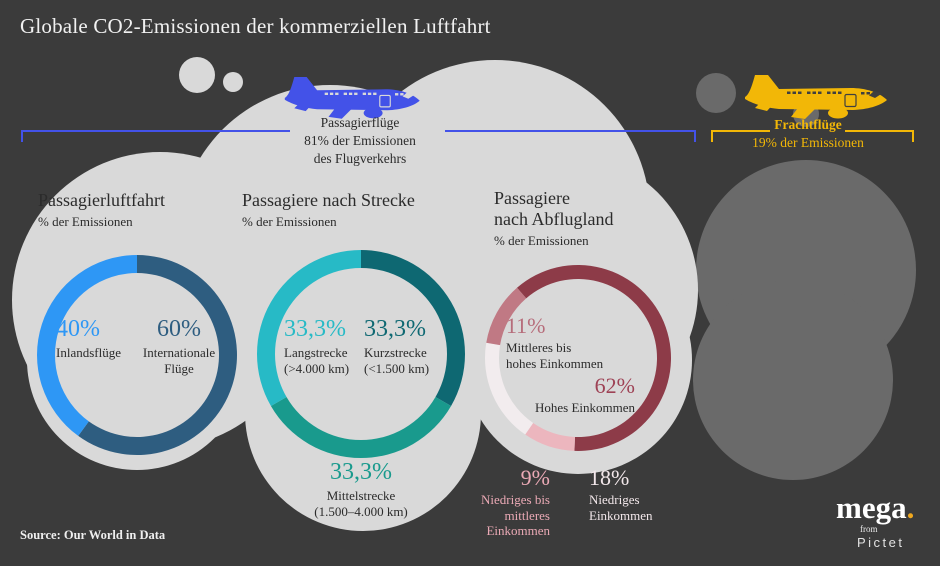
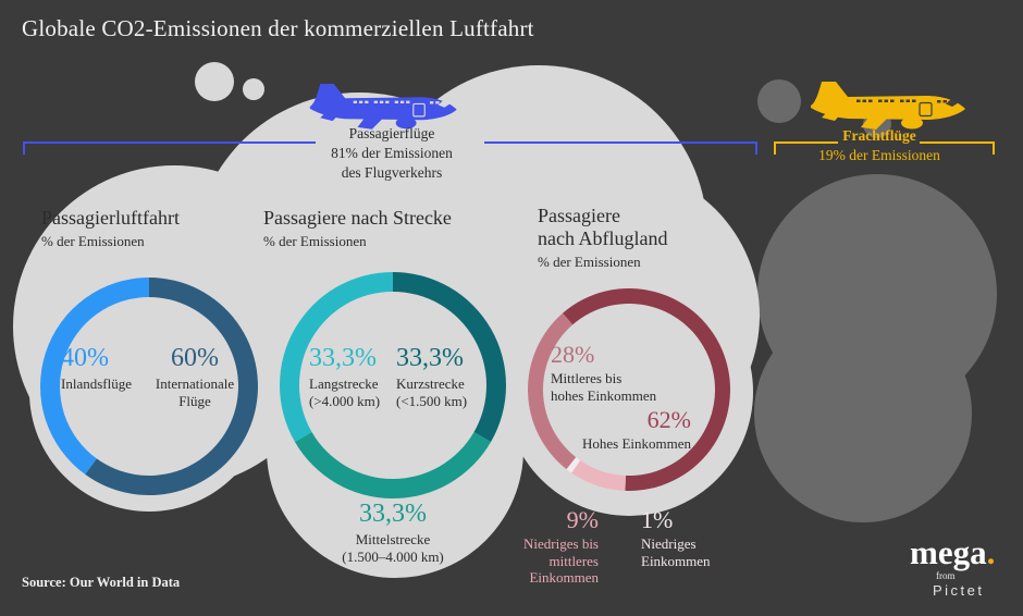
Passagiere nach Abflugland/Niedriges Einkommen: 18% -> 1%
Passagiere nach Abflugland/Mittleres bis hohes Einkommen: 11% -> 28%
